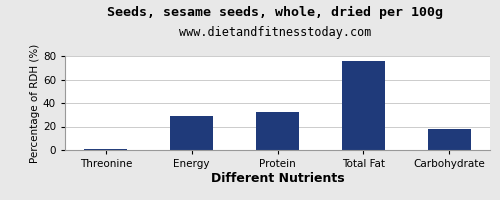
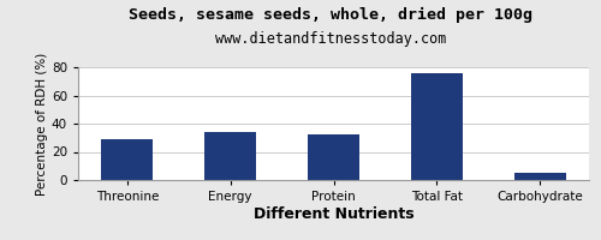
Threonine: 0 -> 29
Energy: 29 -> 34
Carbohydrate: 18 -> 5
